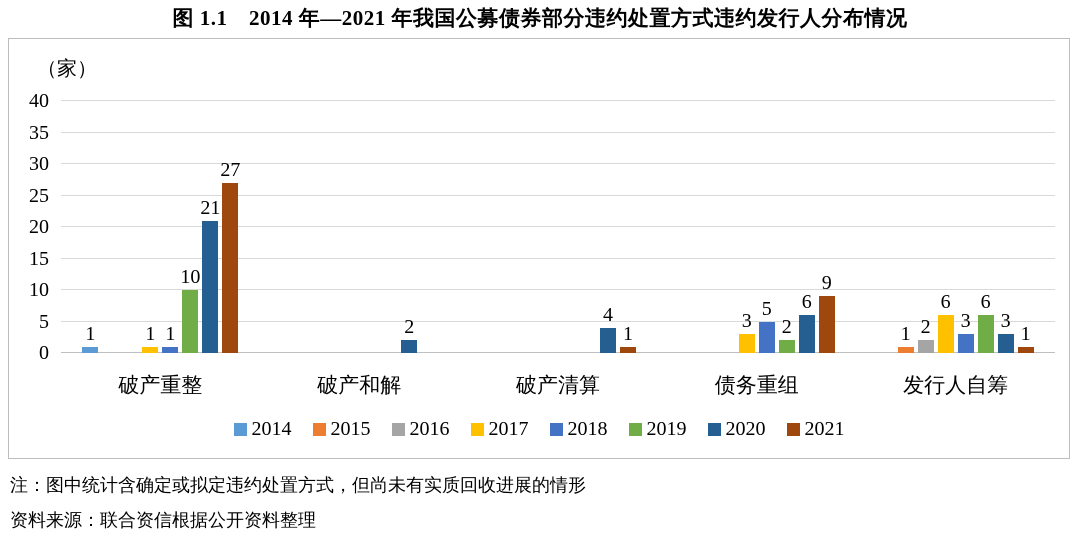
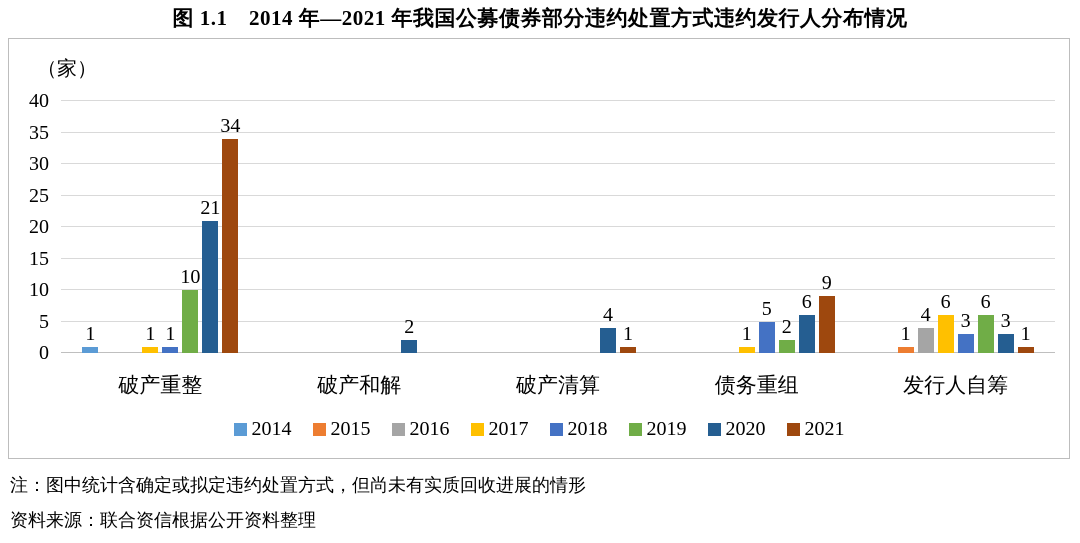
2021/破产重整: 27 -> 34
2017/债务重组: 3 -> 1
2016/发行人自筹: 2 -> 4
